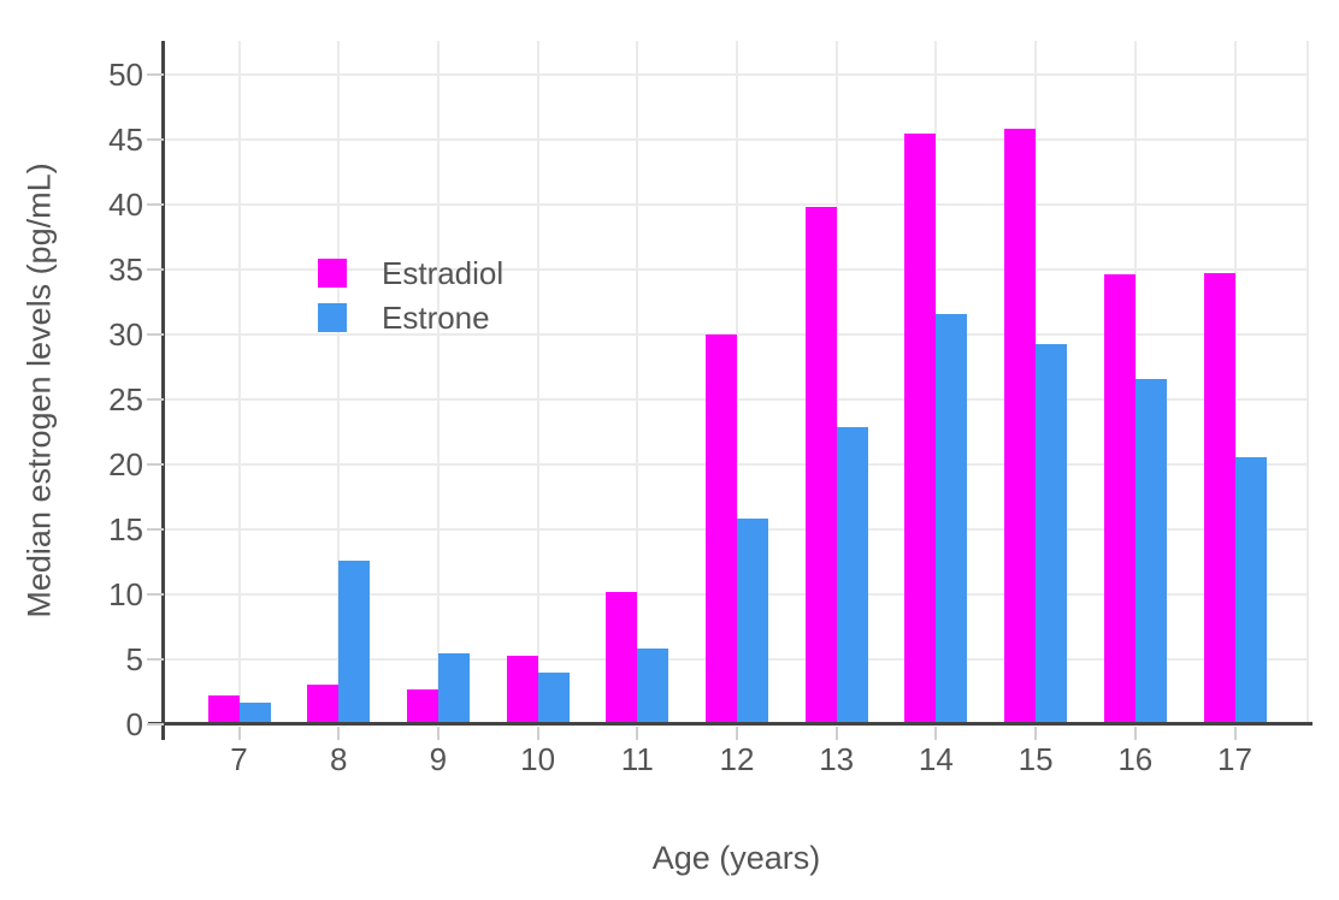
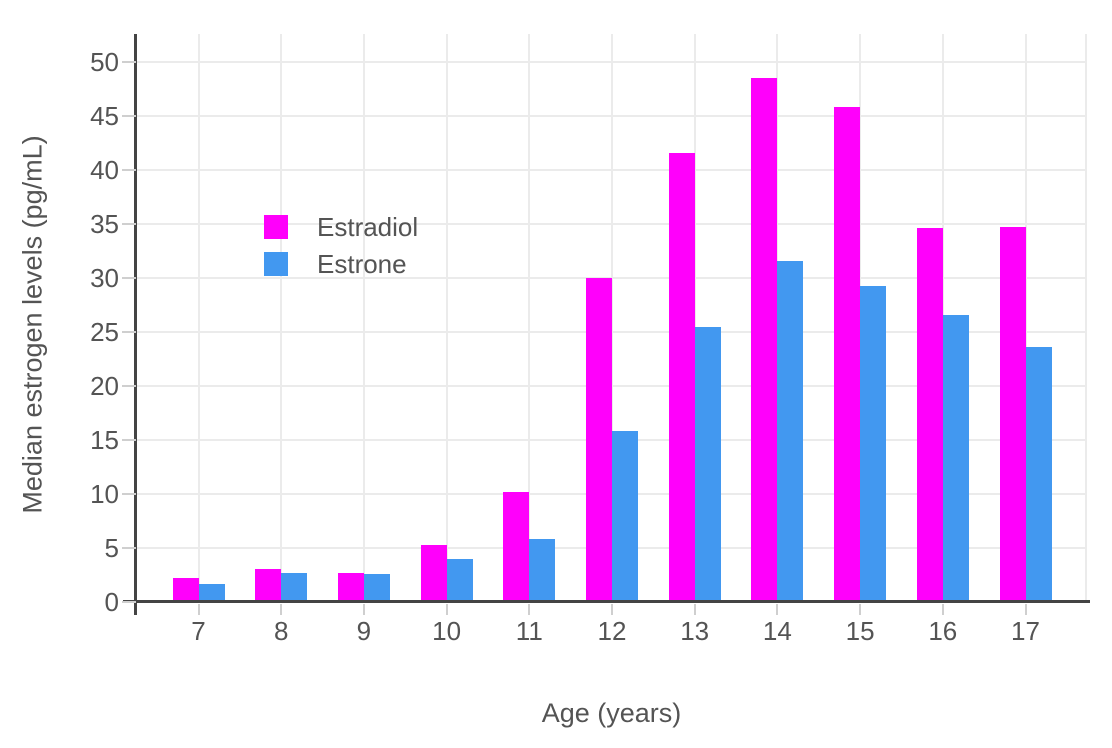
Estrone/8: 12.6 -> 2.7
Estrone/9: 5.5 -> 2.6
Estradiol/13: 39.8 -> 41.6
Estrone/13: 22.9 -> 25.5
Estradiol/14: 45.5 -> 48.5
Estrone/17: 20.6 -> 23.6
